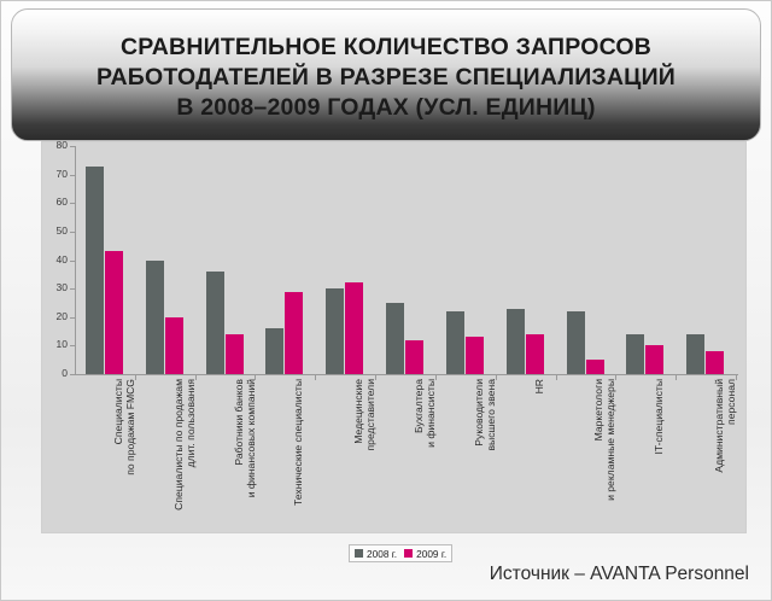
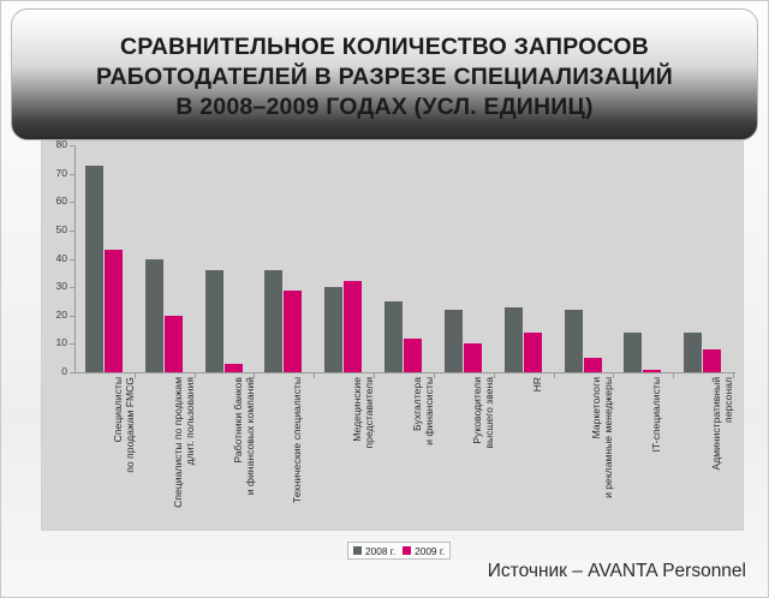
2009 г./Работники банков и финансовых компаний: 14 -> 3
2008 г./Технические специалисты: 16 -> 36
2009 г./Руководители высшего звена: 13 -> 10
2009 г./IT-специалисты: 10 -> 1
